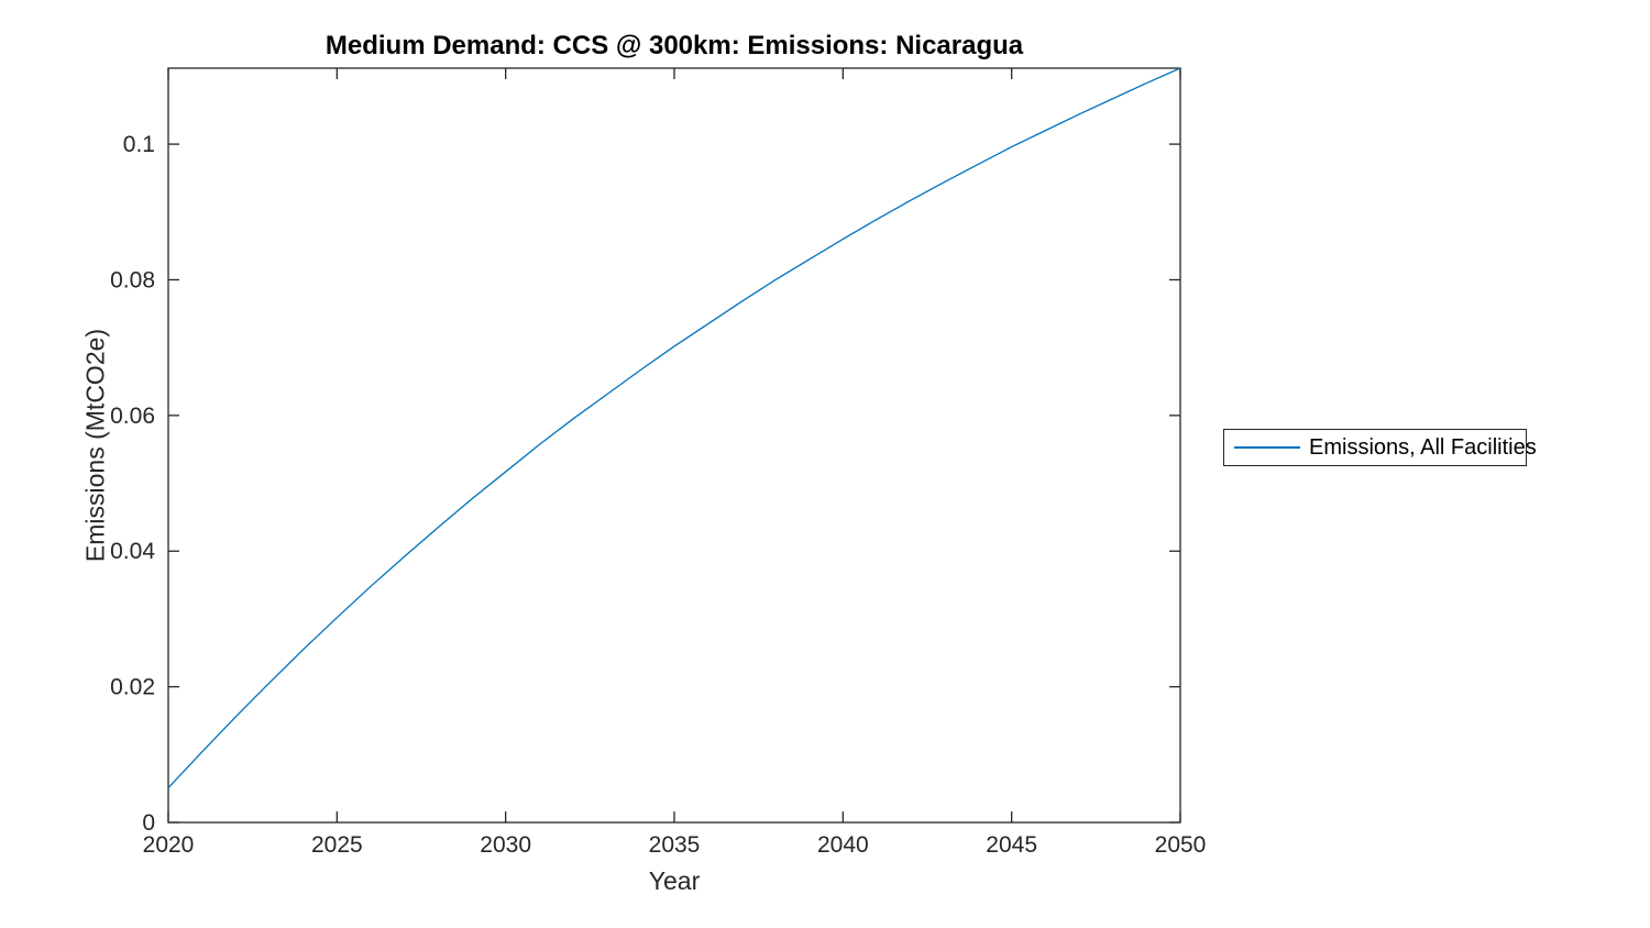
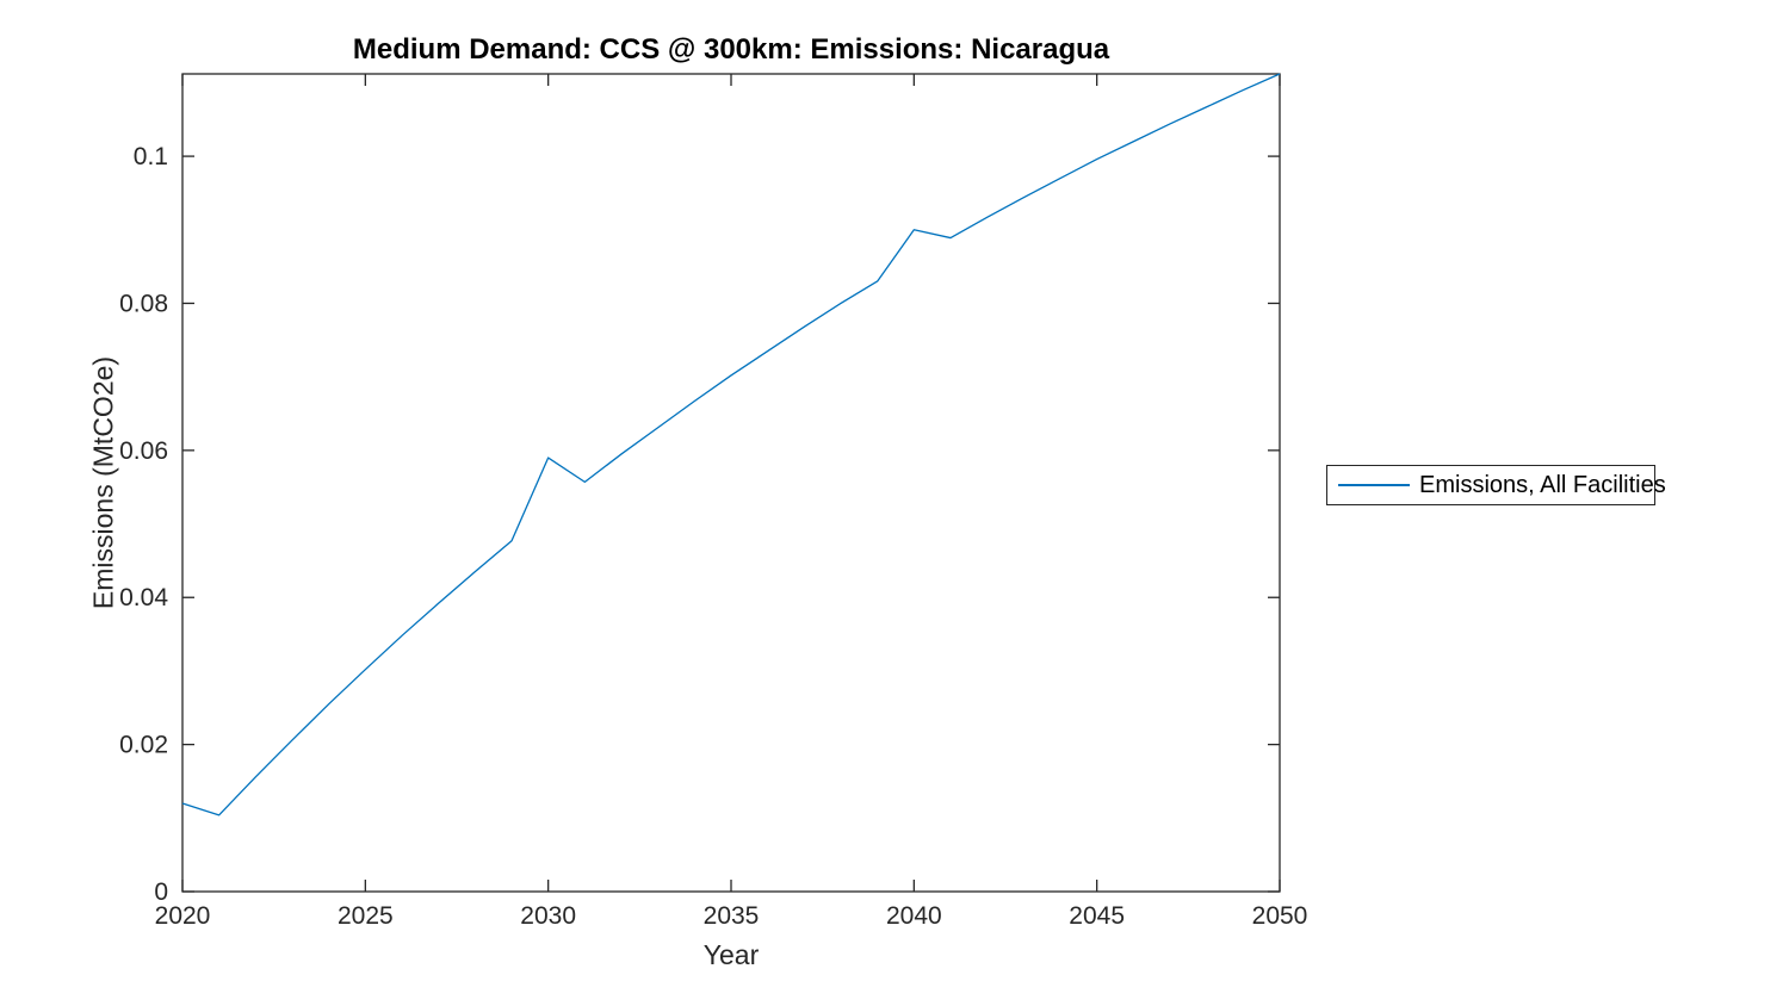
2020: 0.005 -> 0.012
2030: 0.052 -> 0.059
2040: 0.086 -> 0.090
